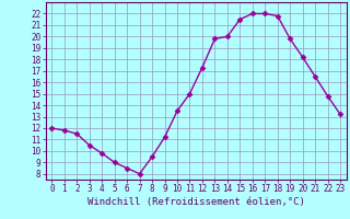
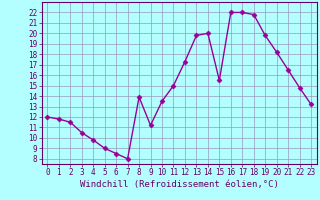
8: 9.5 -> 13.9
15: 21.5 -> 15.5
